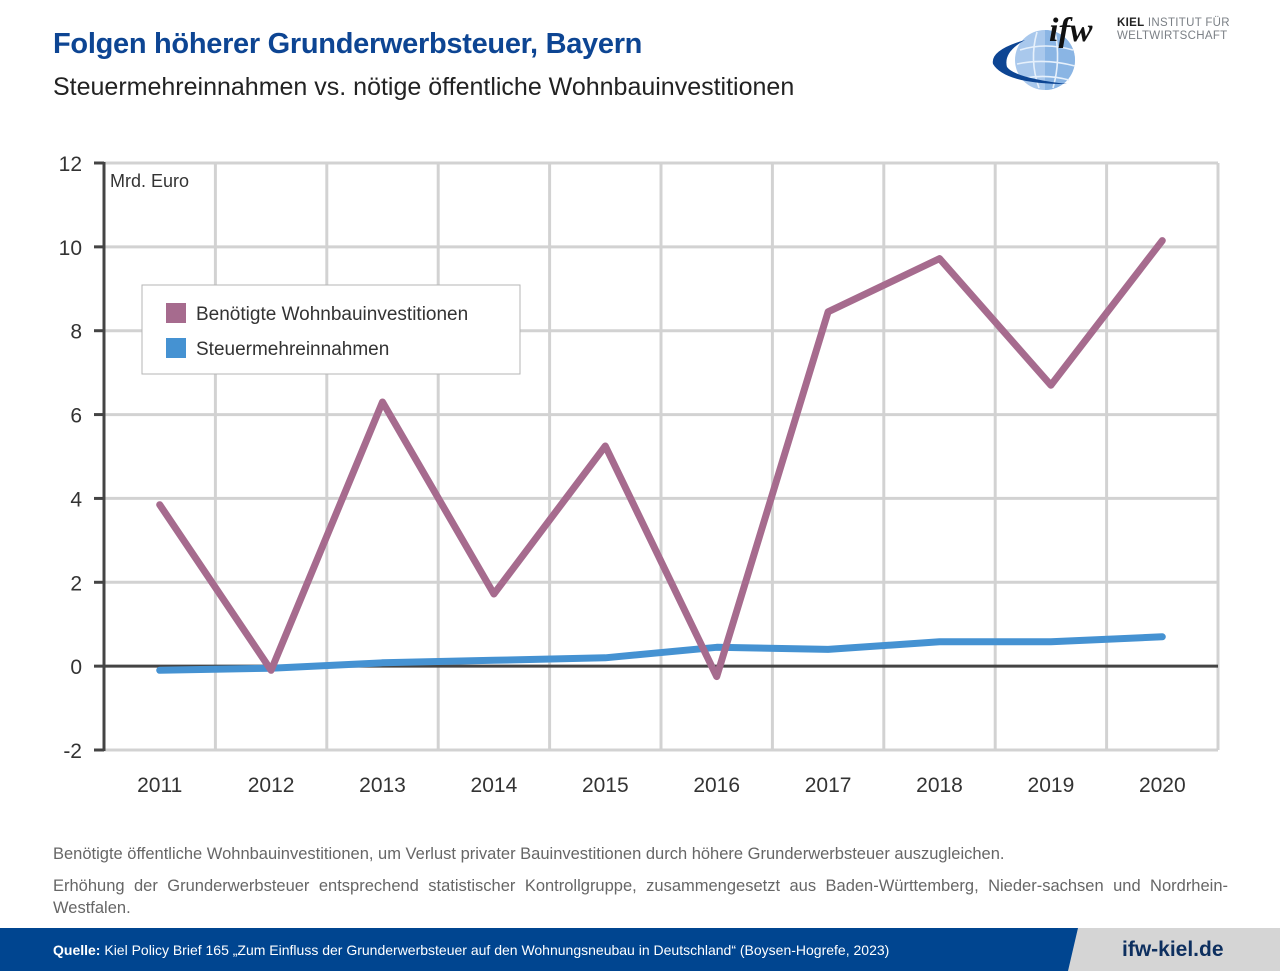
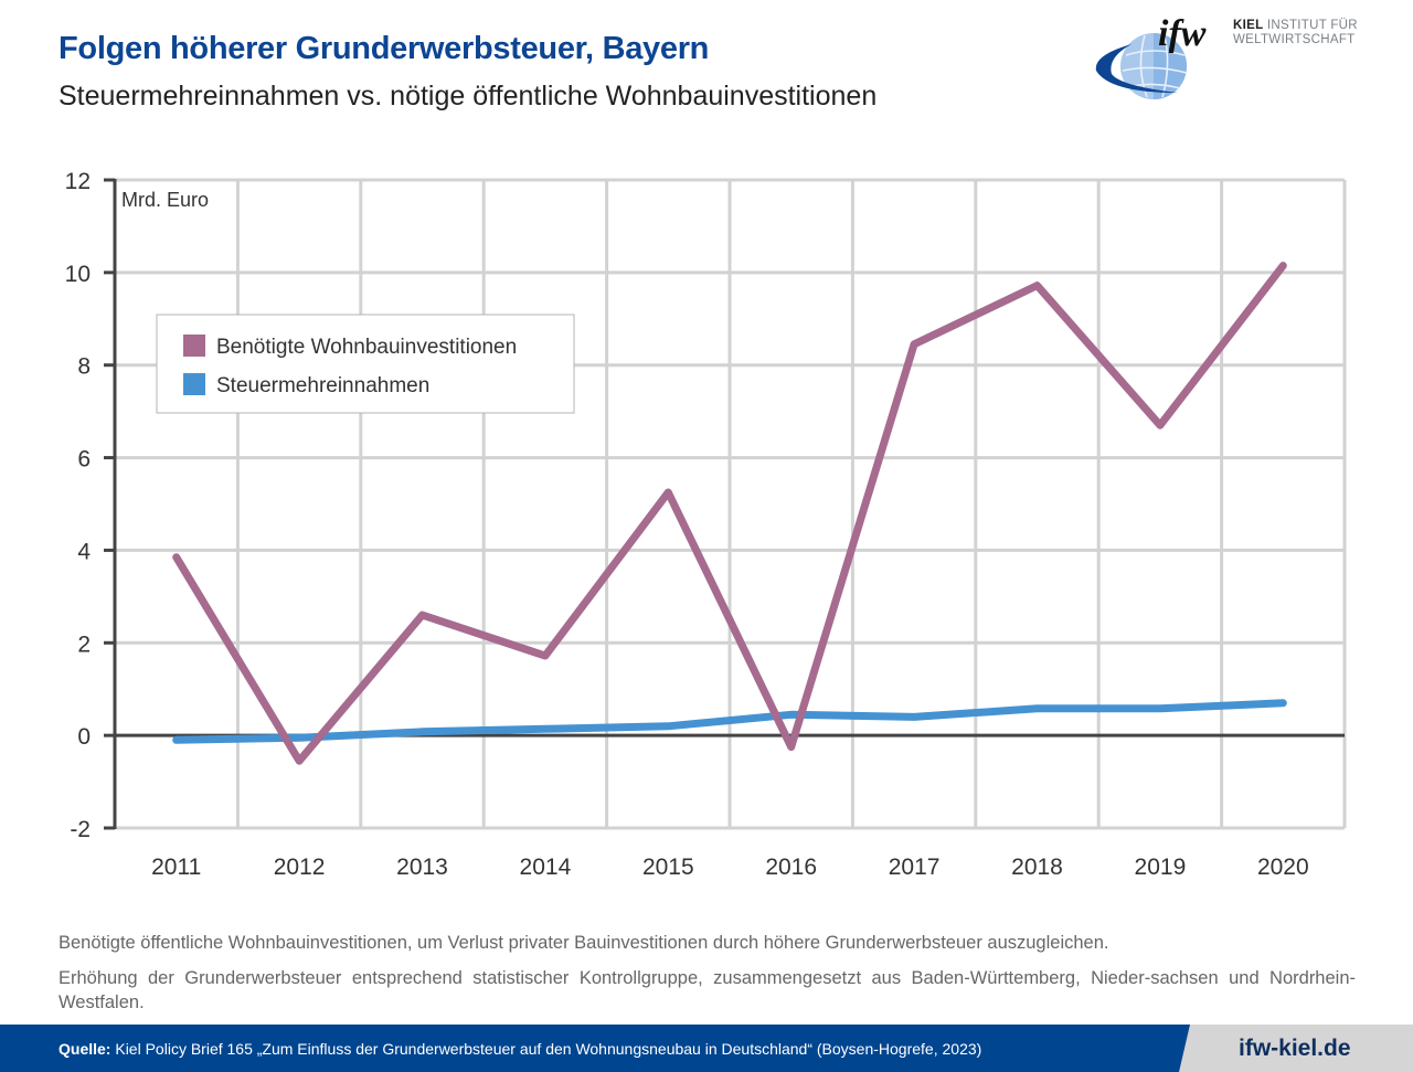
Benötigte Wohnbauinvestitionen/2012: -0.1 -> -0.6
Benötigte Wohnbauinvestitionen/2013: 6.3 -> 2.6
